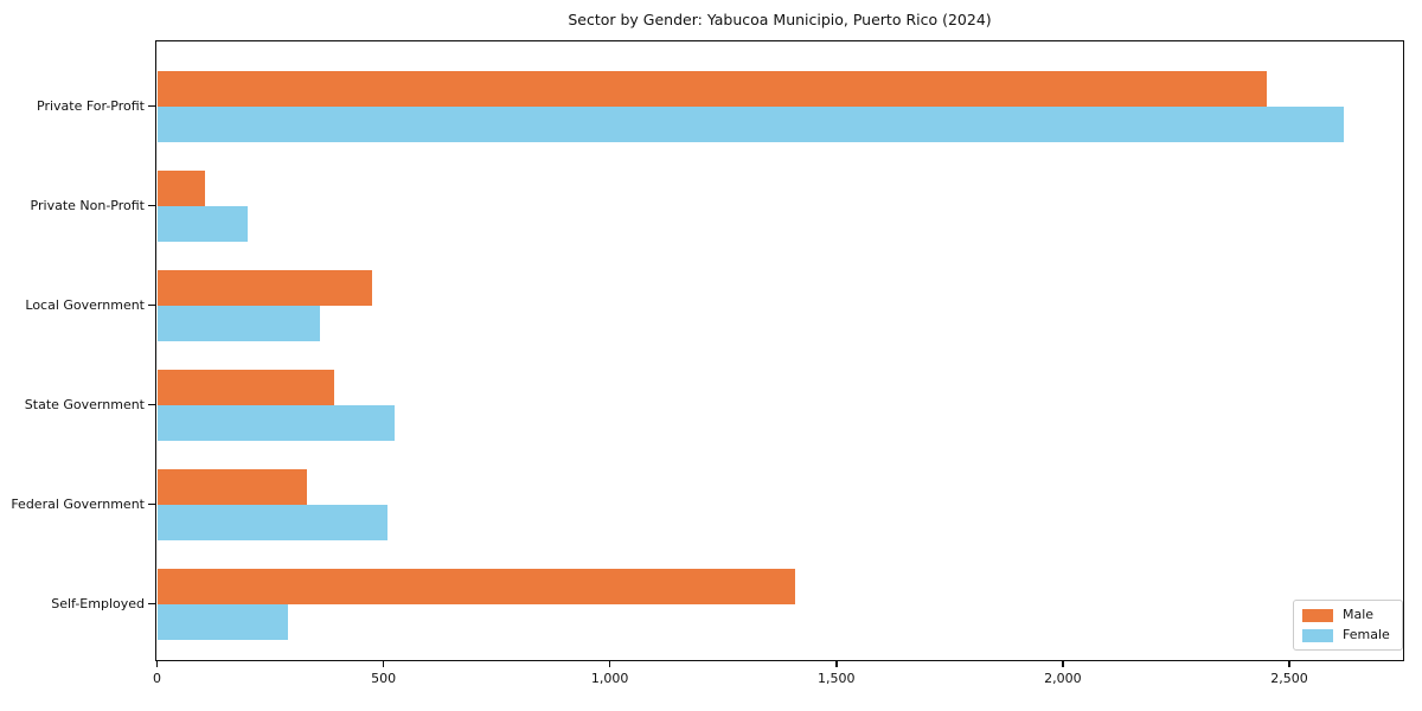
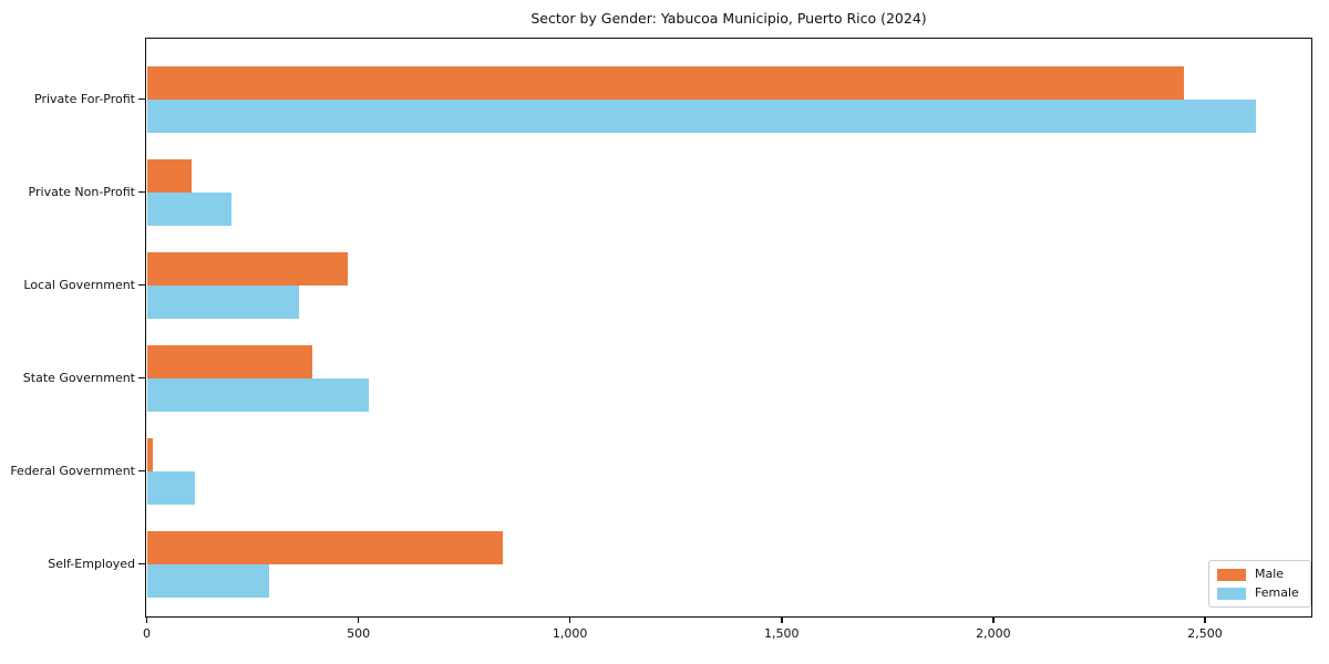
Male/Federal Government: 330 -> 20
Female/Federal Government: 510 -> 120
Male/Self-Employed: 1410 -> 840
